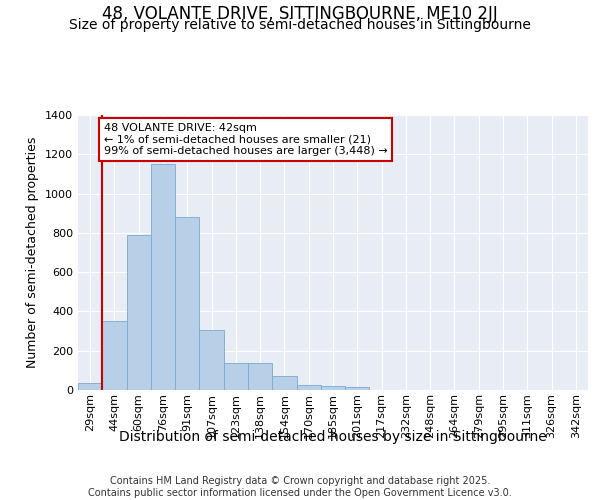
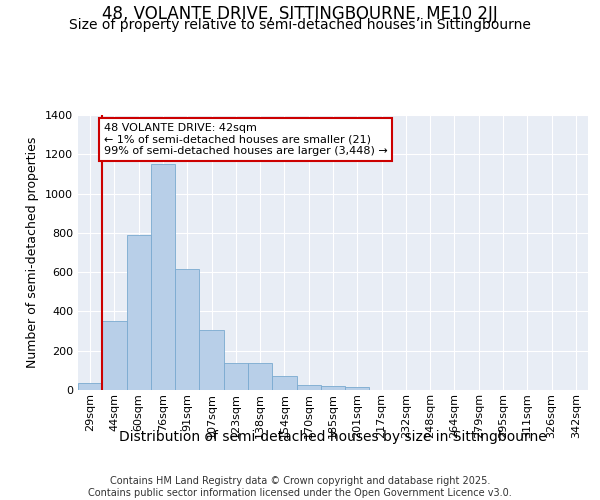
91sqm: 880 -> 620
